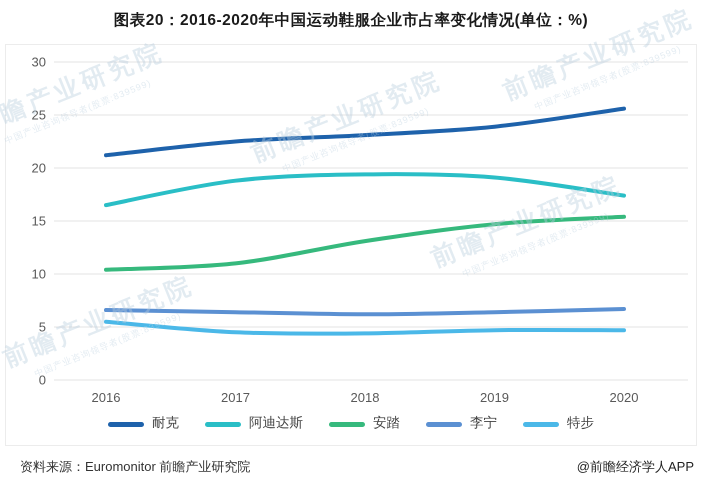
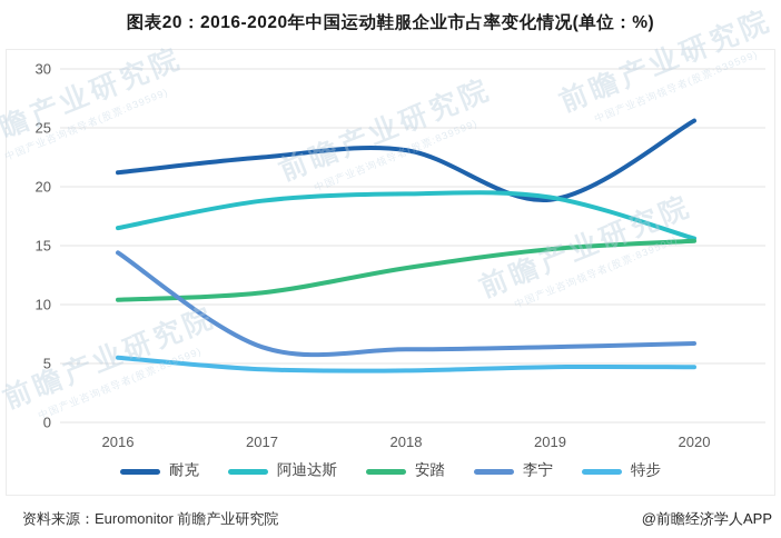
李宁/2016: 6.6 -> 14.4
耐克/2019: 23.9 -> 18.9
阿迪达斯/2020: 17.4 -> 15.6
